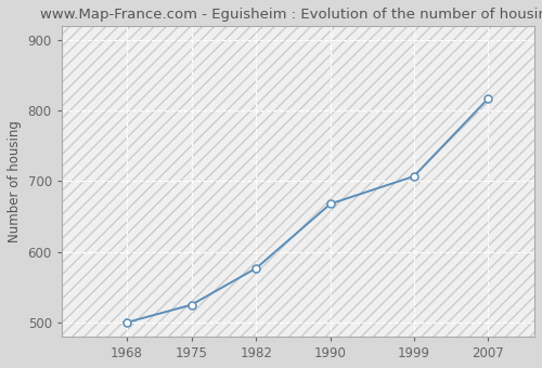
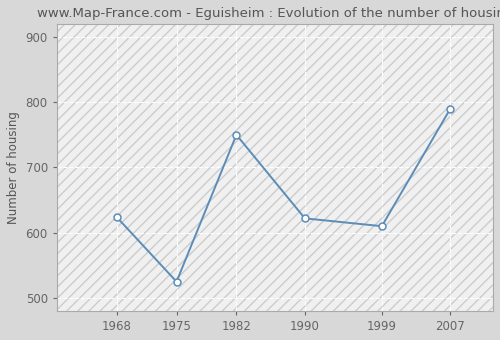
1968: 500 -> 624
1982: 577 -> 750
1990: 668 -> 622
1999: 707 -> 610
2007: 817 -> 790
